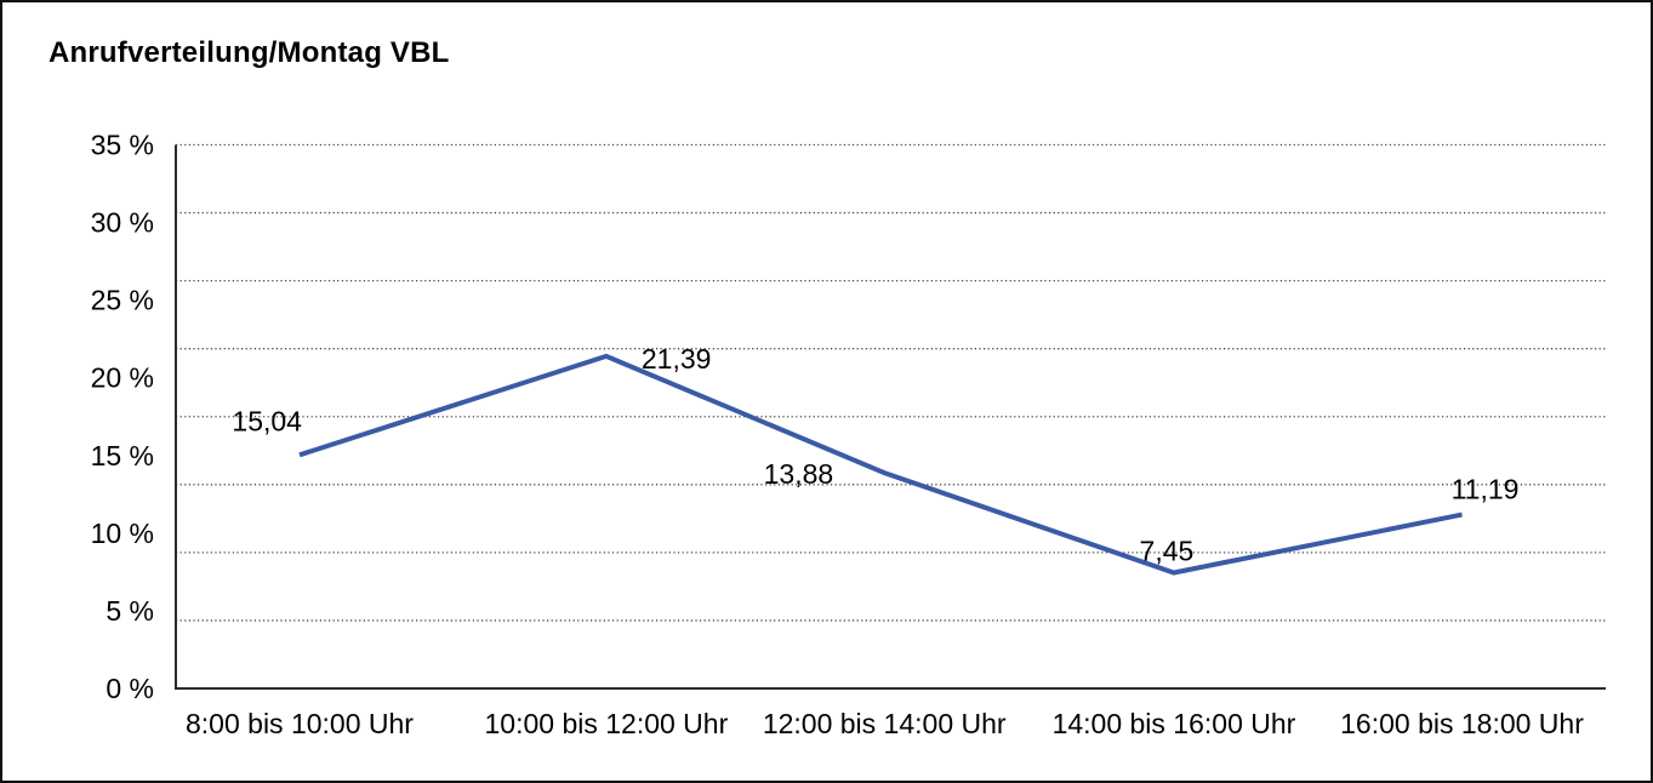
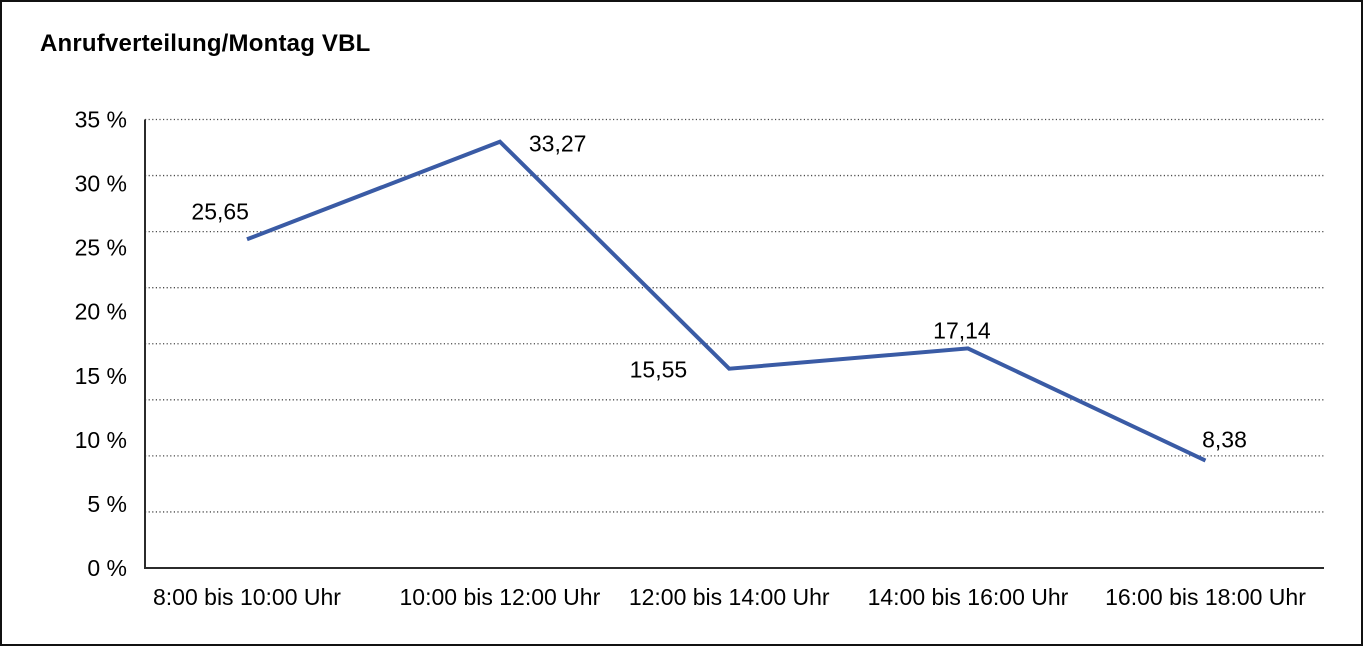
8:00 bis 10:00 Uhr: 15,04 -> 25,65
10:00 bis 12:00 Uhr: 21,39 -> 33,27
12:00 bis 14:00 Uhr: 13,88 -> 15,55
14:00 bis 16:00 Uhr: 7,45 -> 17,14
16:00 bis 18:00 Uhr: 11,19 -> 8,38
